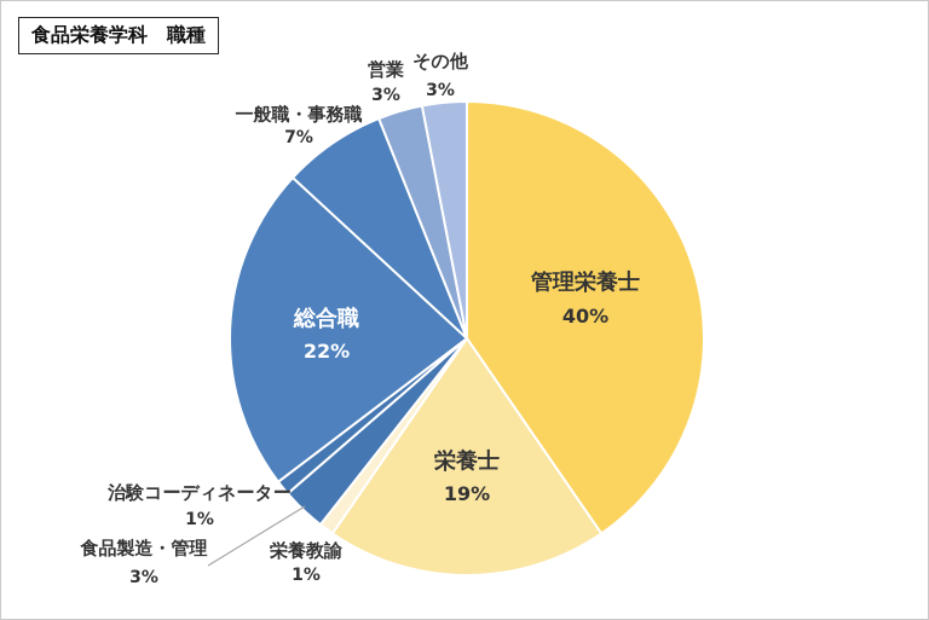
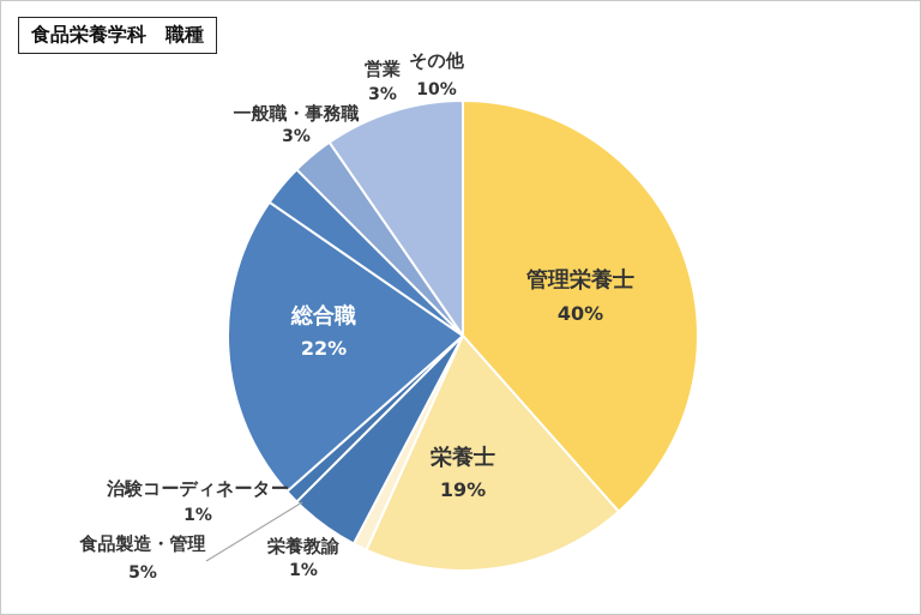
食品製造・管理: 3% -> 5%
一般職・事務職: 7% -> 3%
その他: 3% -> 10%
